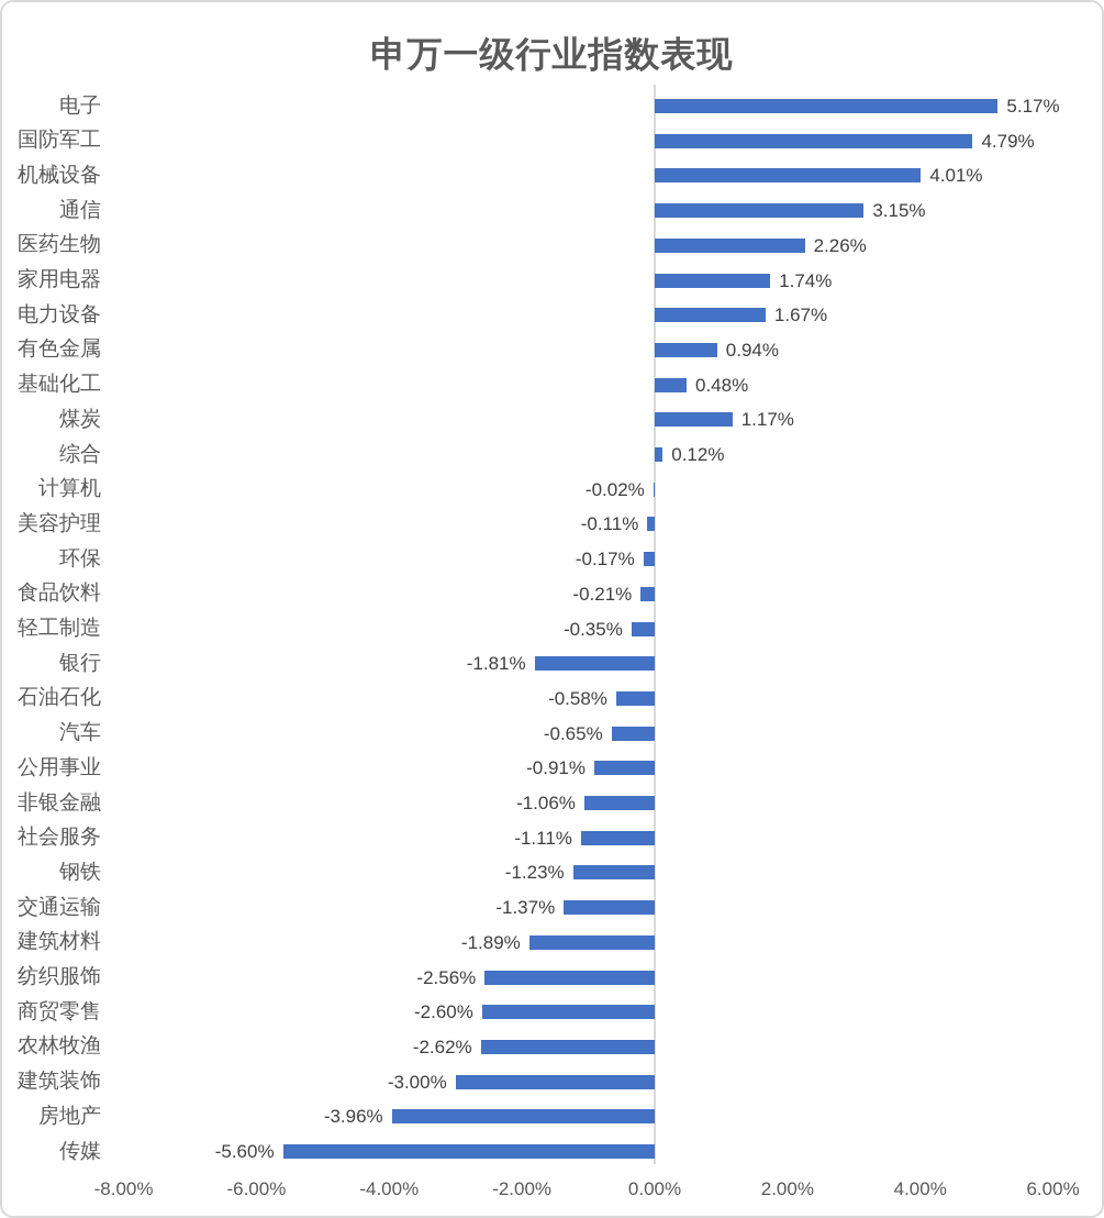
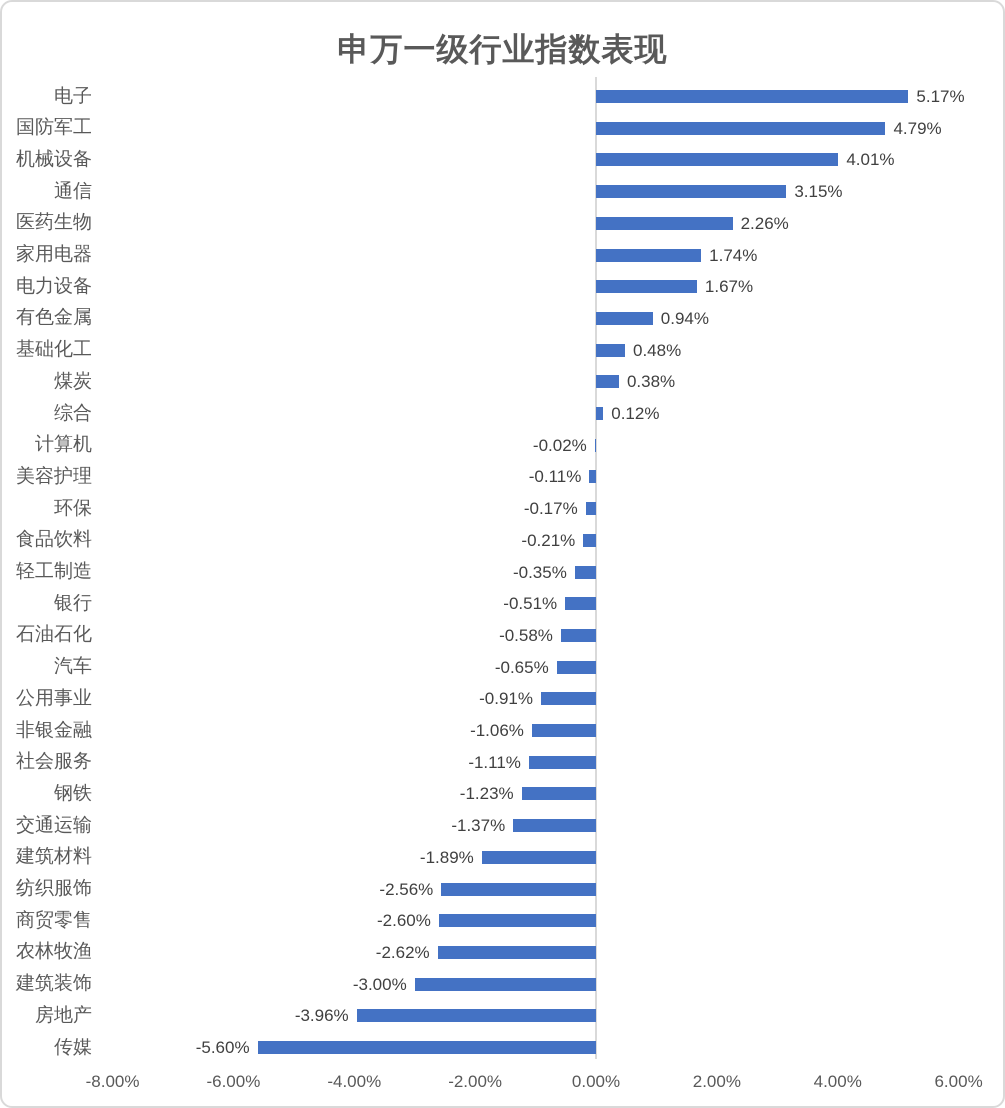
煤炭: 1.17% -> 0.38%
银行: -1.81% -> -0.51%
